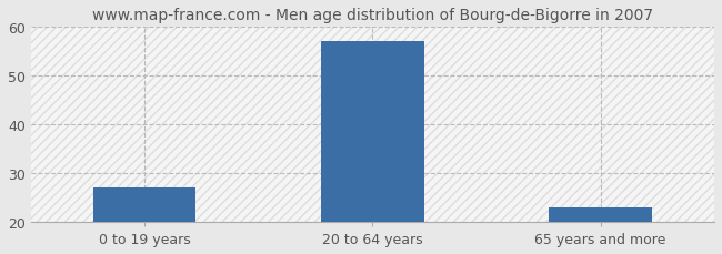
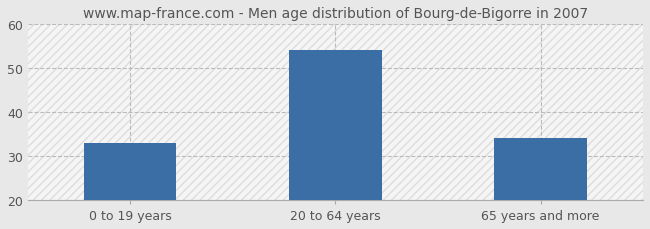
0 to 19 years: 27 -> 33
20 to 64 years: 57 -> 54
65 years and more: 23 -> 34
